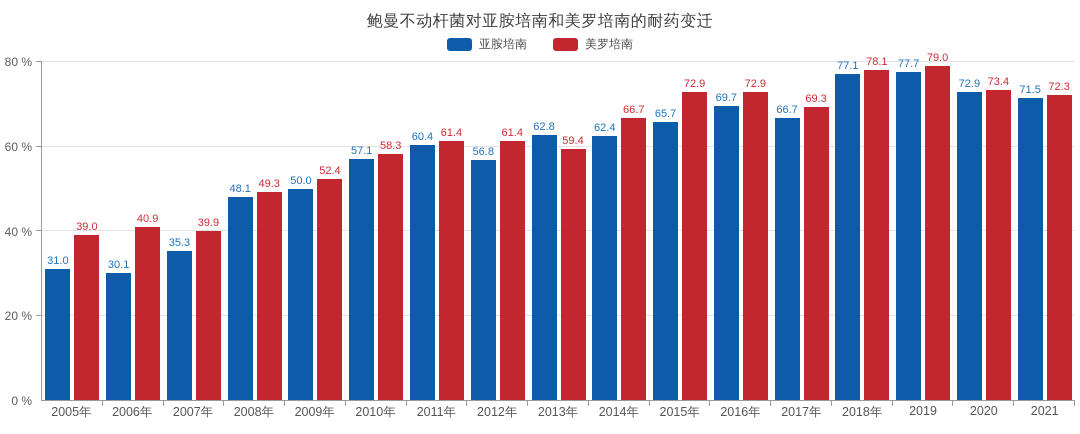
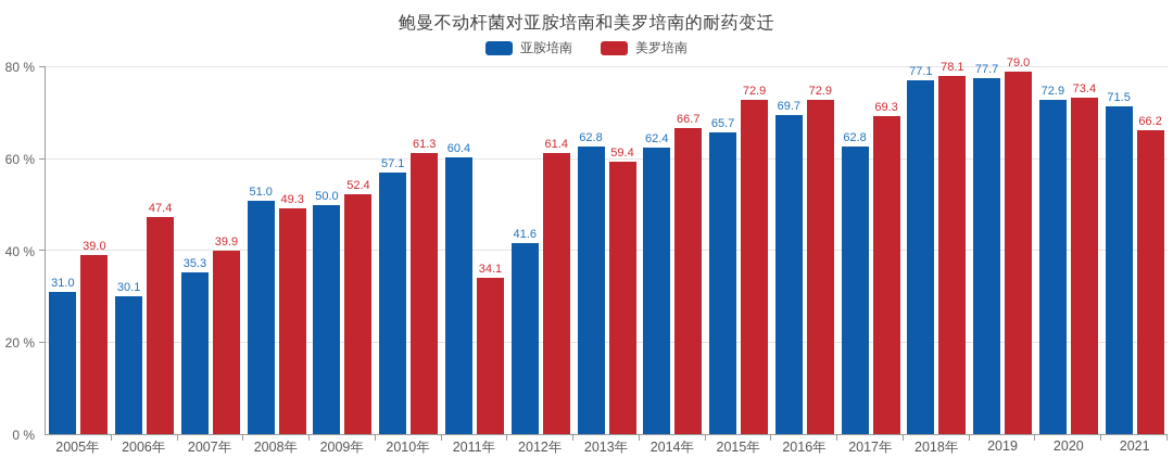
美罗培南/2006年: 40.9 -> 47.4
亚胺培南/2008年: 48.1 -> 51.0
美罗培南/2010年: 58.3 -> 61.3
美罗培南/2011年: 61.4 -> 34.1
亚胺培南/2012年: 56.8 -> 41.6
亚胺培南/2017年: 66.7 -> 62.8
美罗培南/2021: 72.3 -> 66.2
